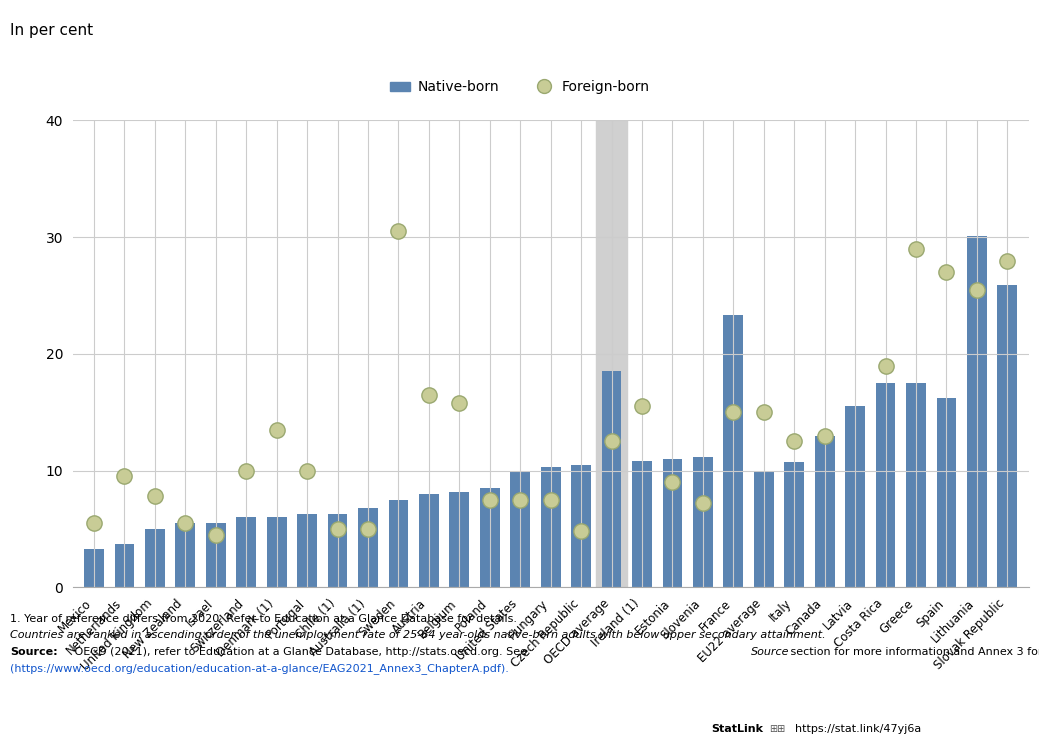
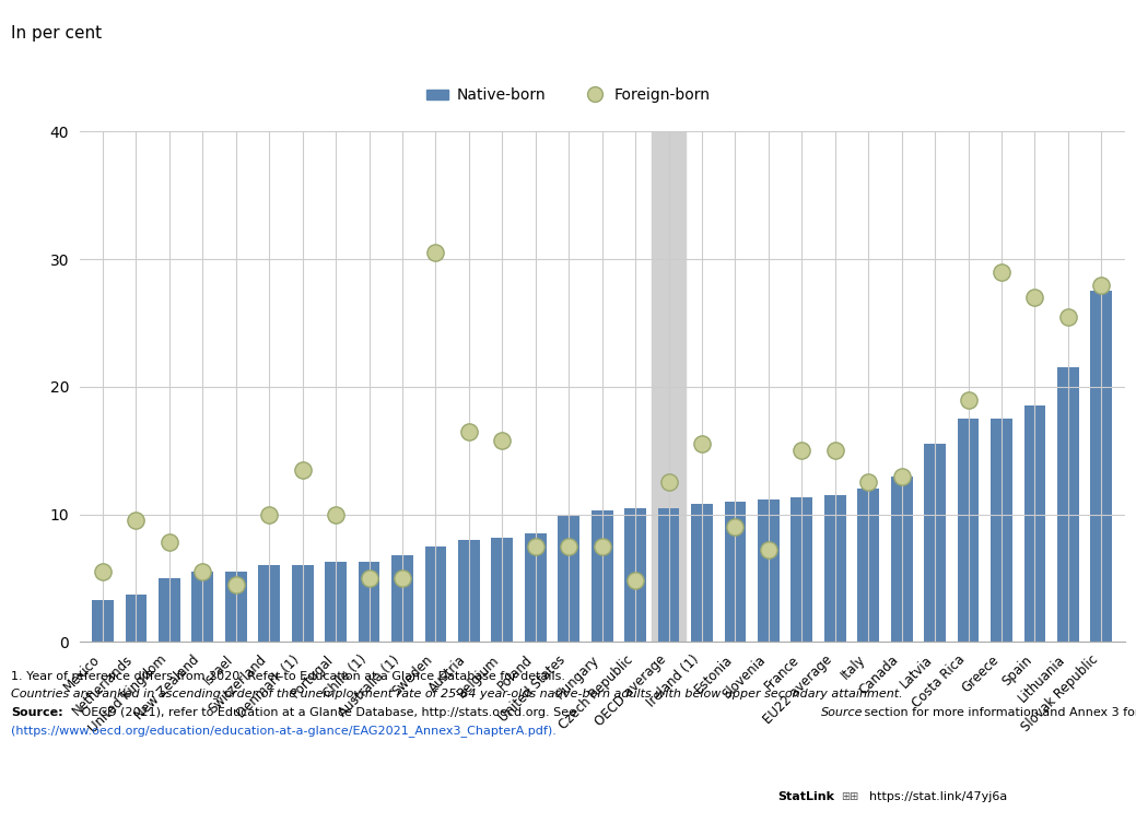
OECD average: 18.5 -> 10.5
France: 23.3 -> 11.3
EU22 average: 10.0 -> 11.5
Italy: 10.7 -> 12.0
Spain: 16.2 -> 18.5
Lithuania: 30.1 -> 21.5
Slovak Republic: 25.9 -> 27.5
